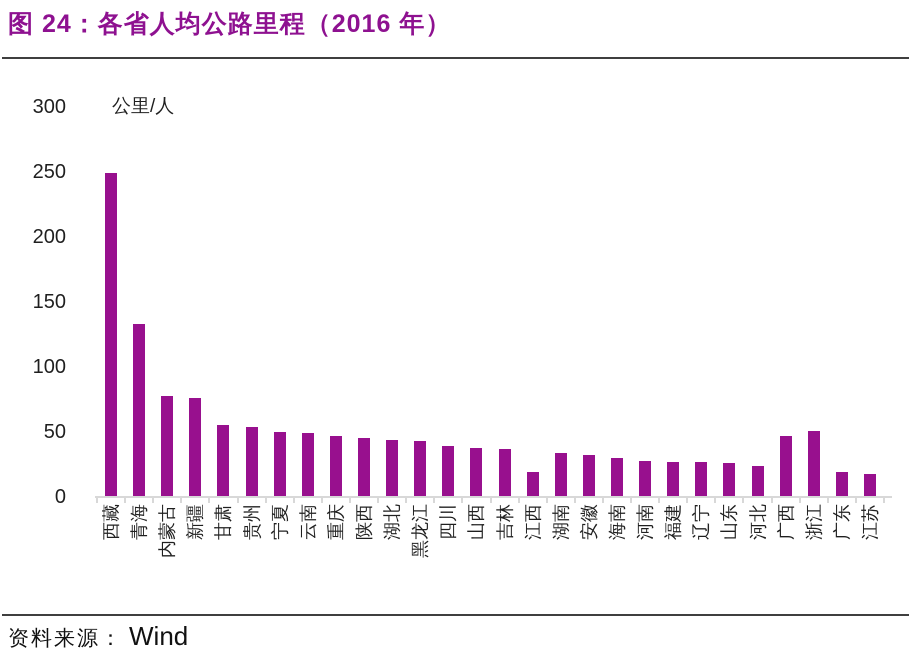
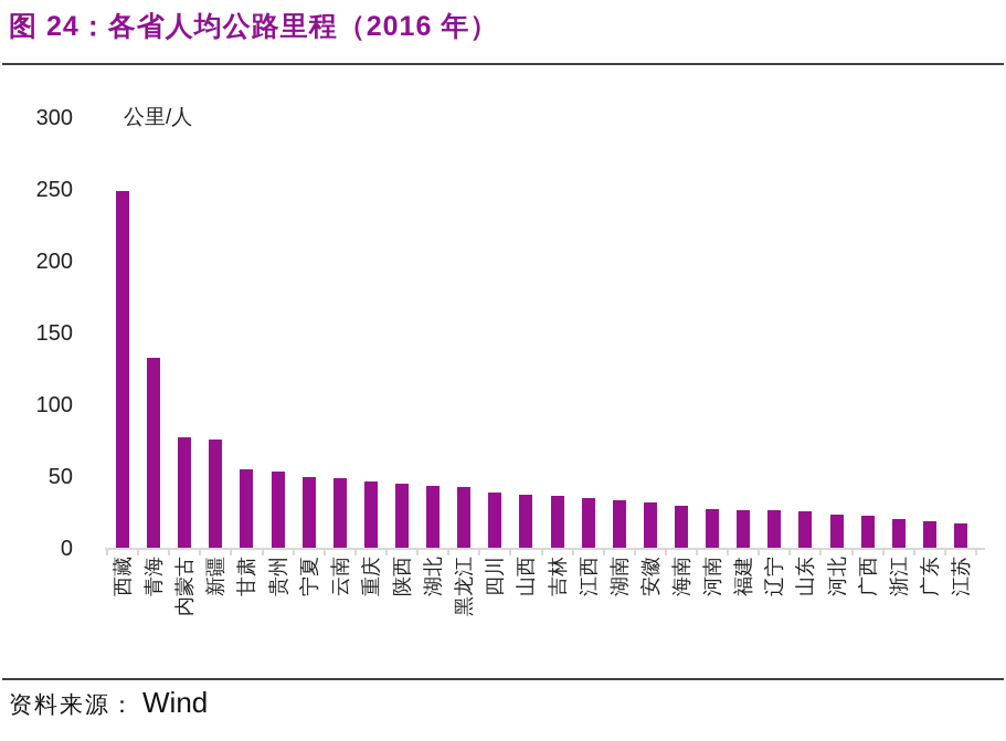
江西: 19 -> 35
广西: 47 -> 23
浙江: 51 -> 21
